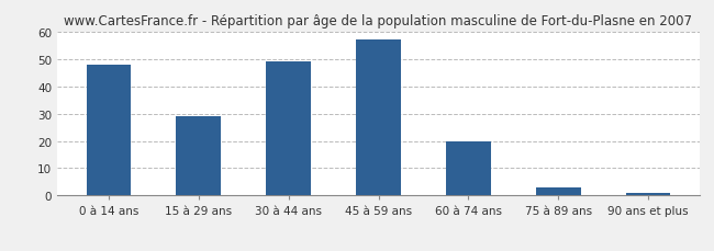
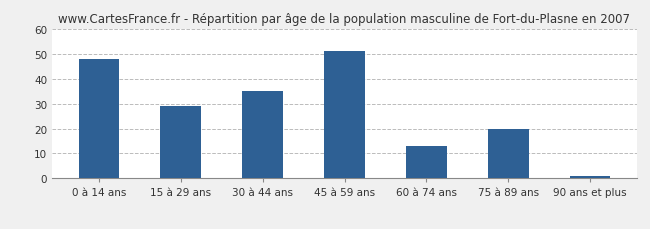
30 à 44 ans: 49 -> 35
45 à 59 ans: 57 -> 51
60 à 74 ans: 20 -> 13
75 à 89 ans: 3 -> 20
